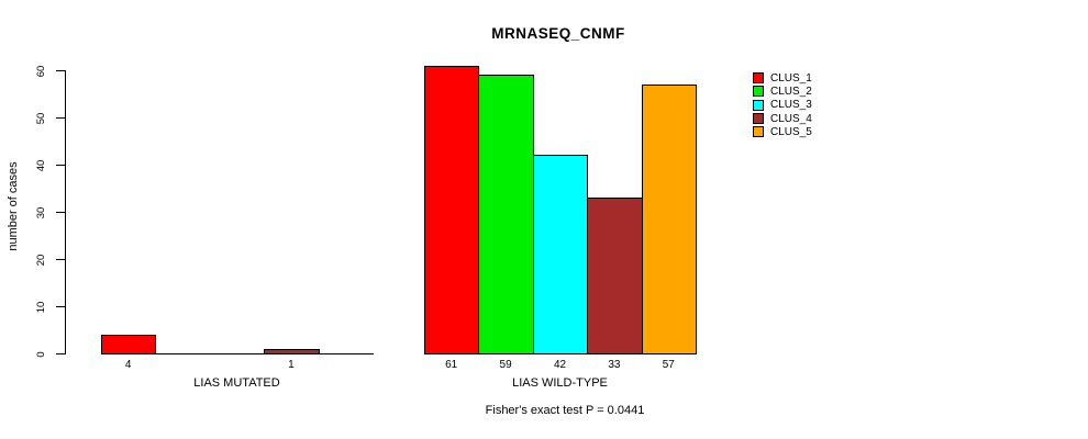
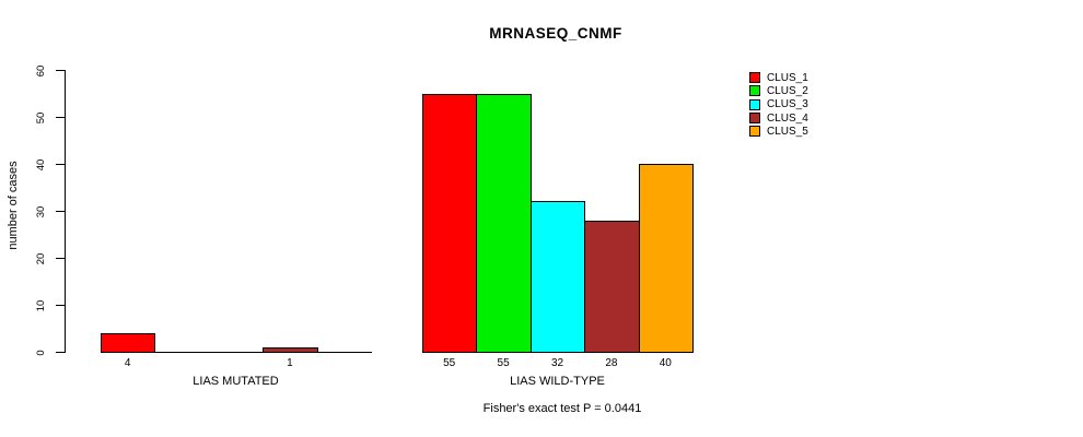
CLUS_1/LIAS WILD-TYPE: 61 -> 55
CLUS_2/LIAS WILD-TYPE: 59 -> 55
CLUS_3/LIAS WILD-TYPE: 42 -> 32
CLUS_4/LIAS WILD-TYPE: 33 -> 28
CLUS_5/LIAS WILD-TYPE: 57 -> 40
